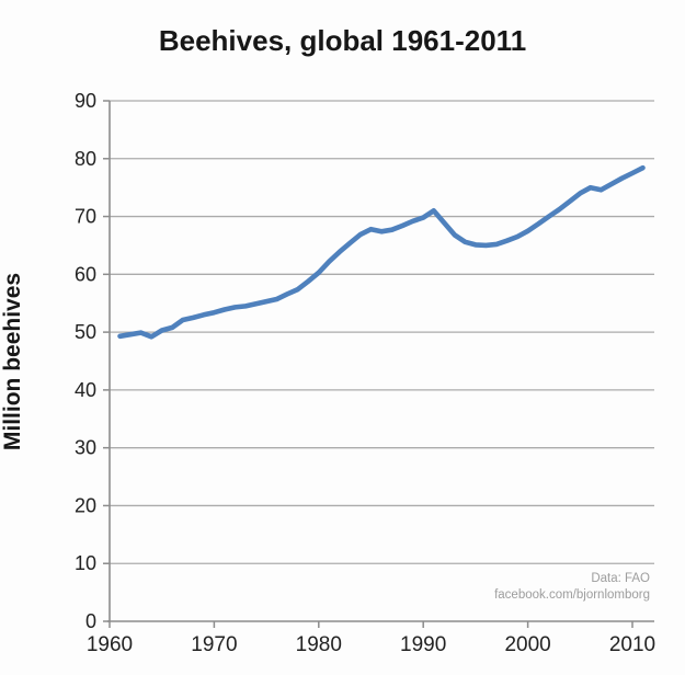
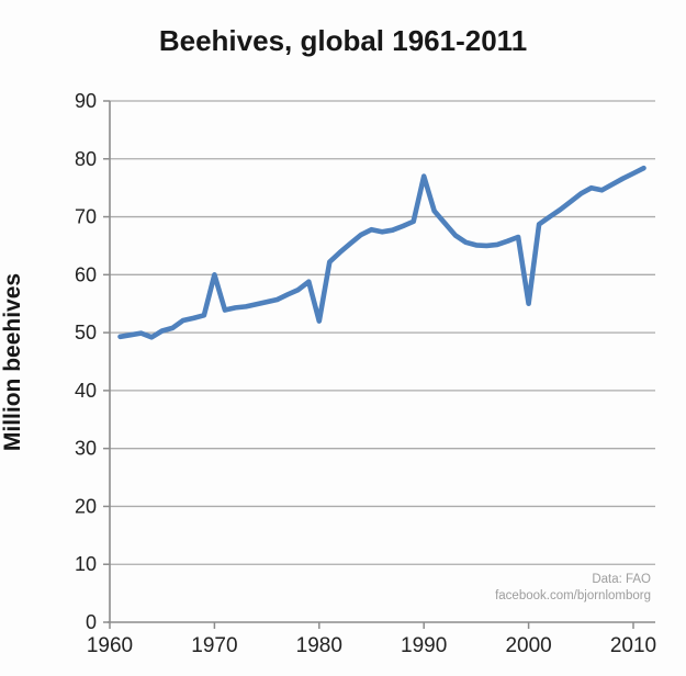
1970: 53 -> 60
1980: 60 -> 52
1990: 70 -> 77
2000: 68 -> 55
